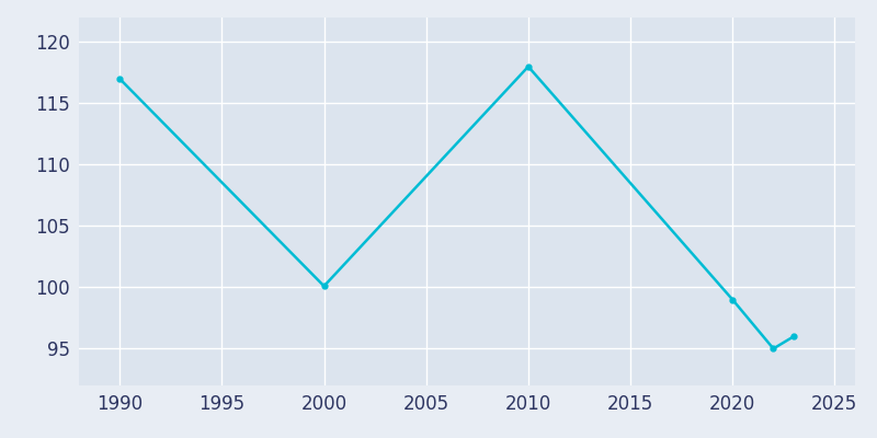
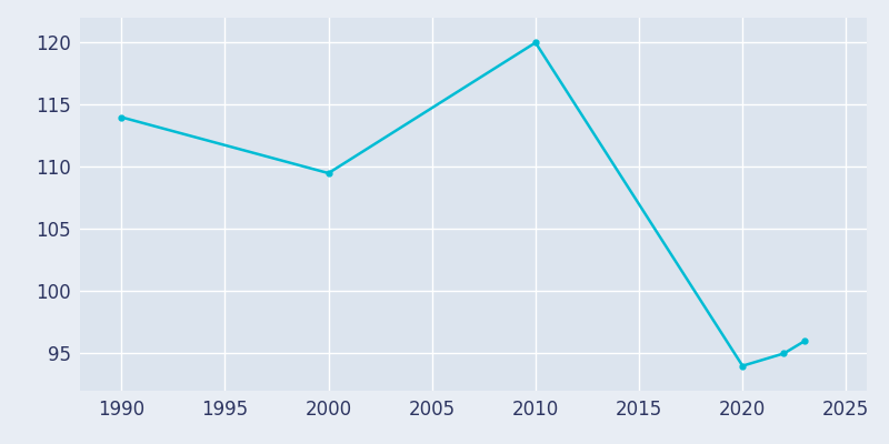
1990: 117.0 -> 114.0
2000: 100.1 -> 109.5
2010: 118.0 -> 120.0
2020: 99.0 -> 94.0
